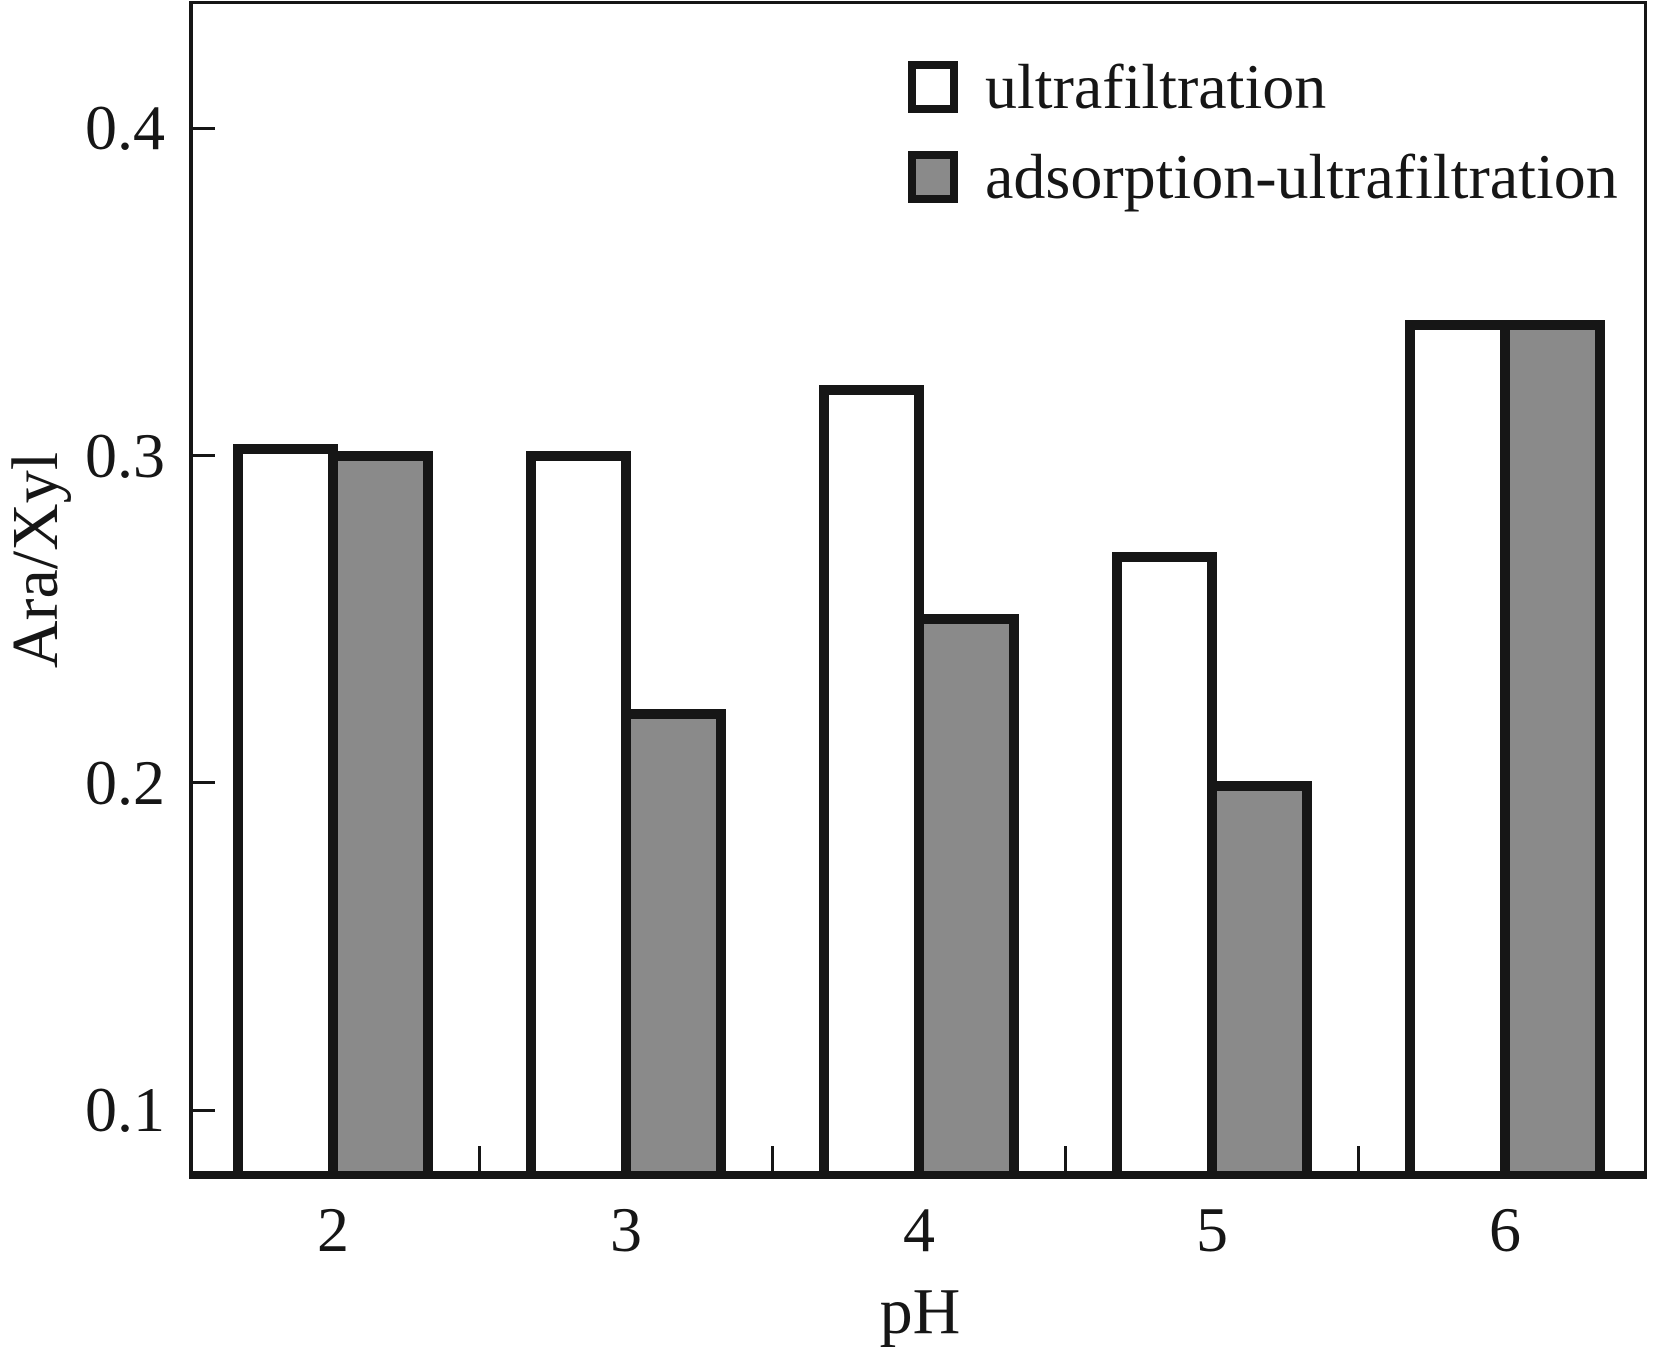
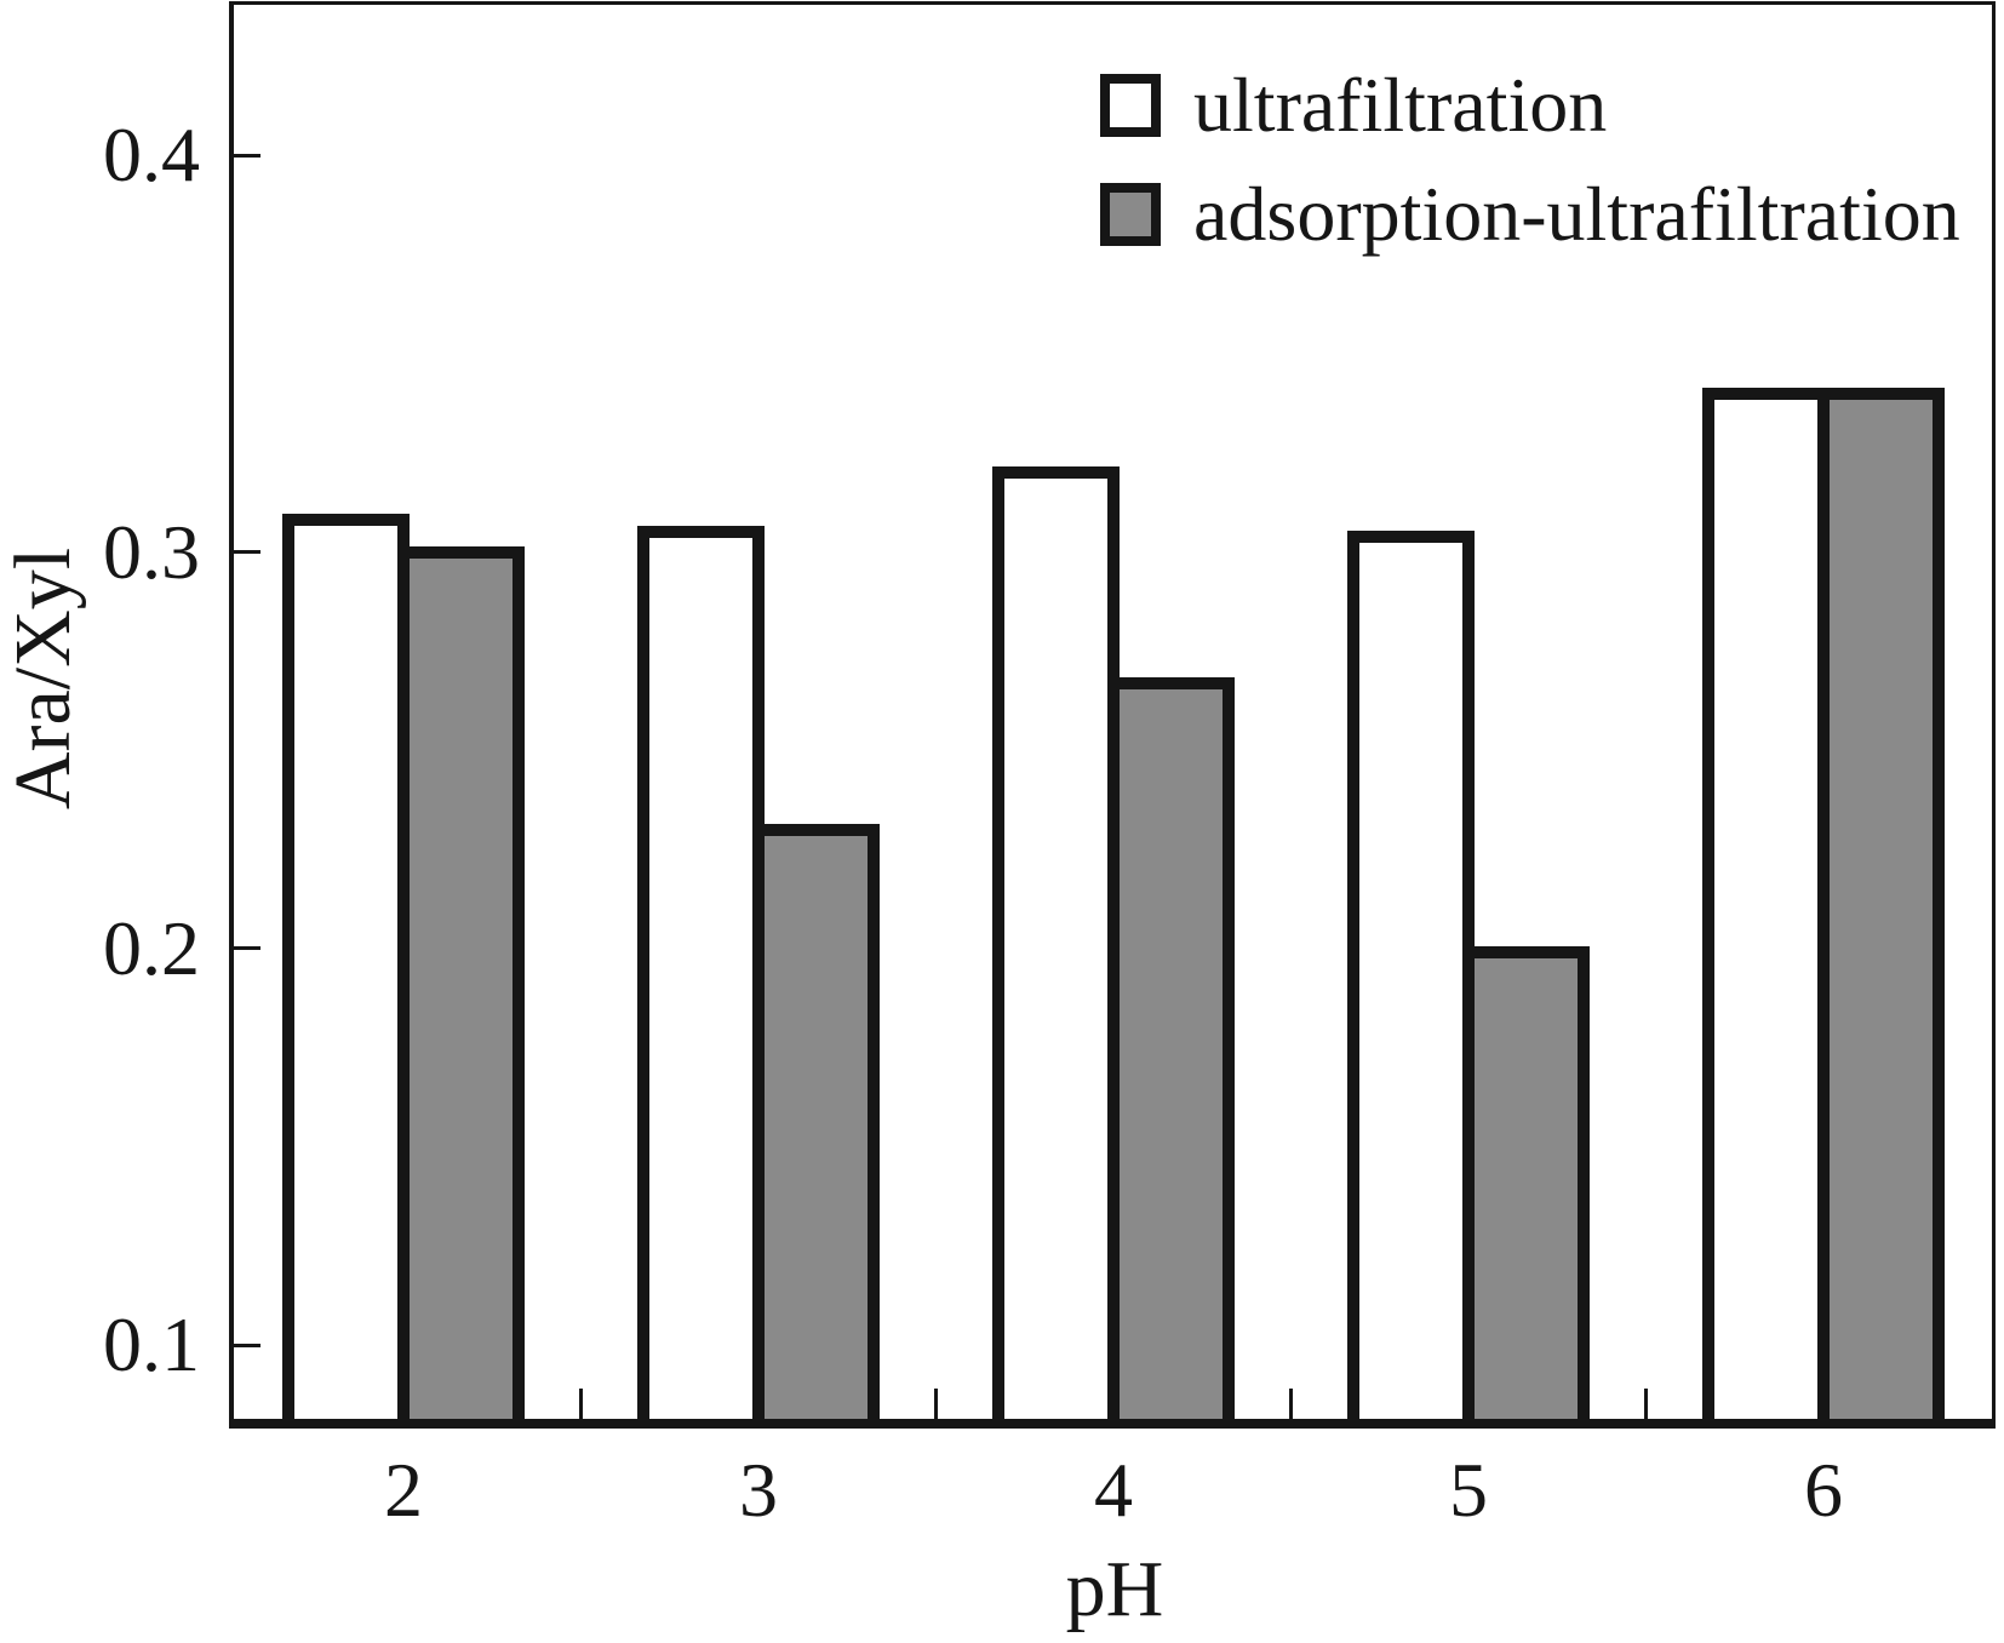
ultrafiltration/2: 0.302 -> 0.308
ultrafiltration/3: 0.300 -> 0.305
adsorption-ultrafiltration/3: 0.221 -> 0.230
adsorption-ultrafiltration/4: 0.250 -> 0.267
ultrafiltration/5: 0.269 -> 0.304
